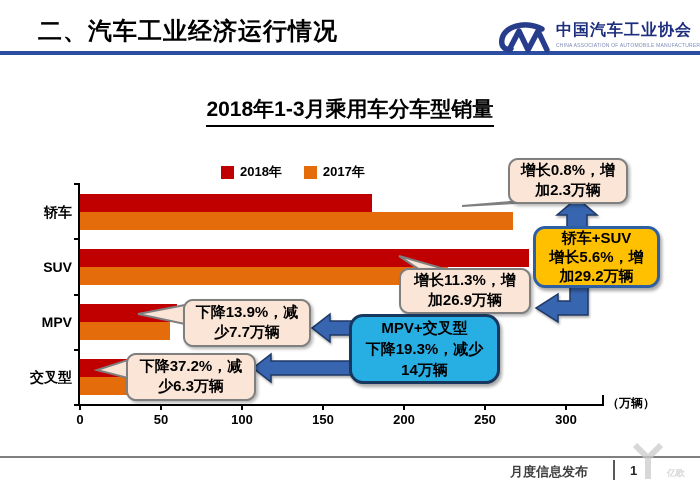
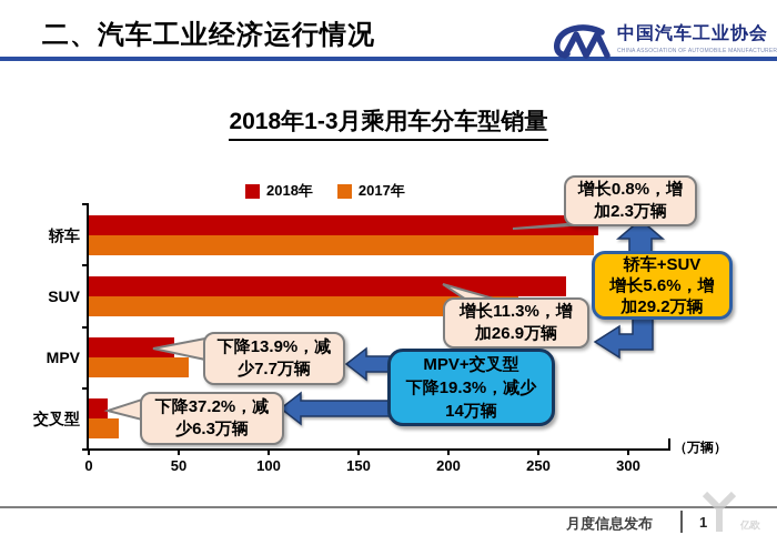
2018年/轿车: 180 -> 283
2017年/轿车: 267 -> 281
2018年/SUV: 277 -> 266
2017年/SUV: 227 -> 239
2018年/MPV: 60 -> 48
2018年/交叉型: 60 -> 11
2017年/交叉型: 29 -> 17
